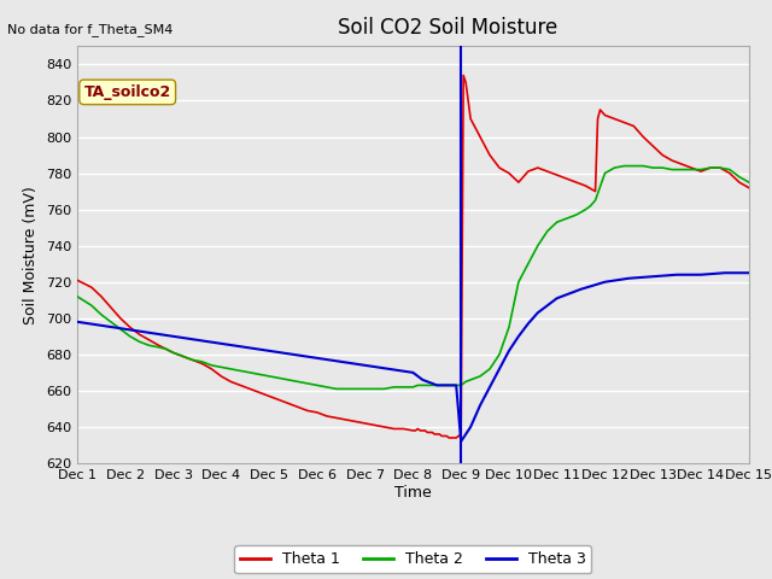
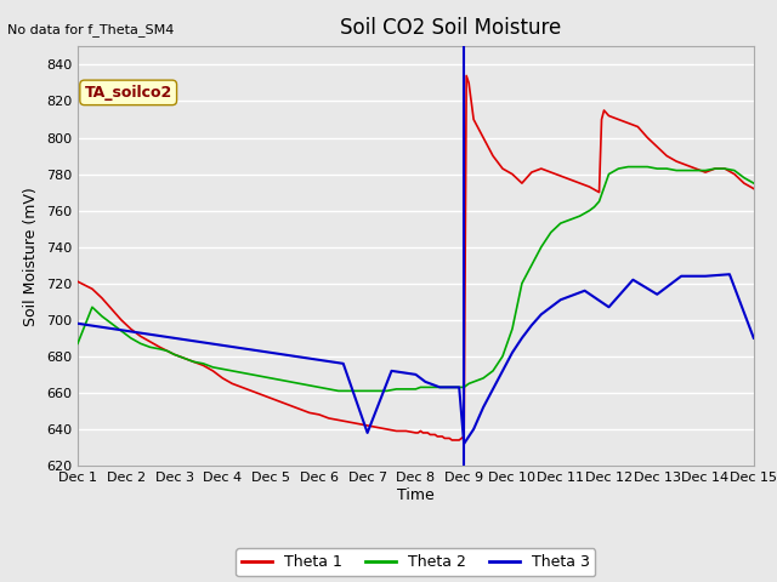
Theta 2/Dec 1: 712 -> 687
Theta 3/Dec 7: 674 -> 638
Theta 3/Dec 12: 720 -> 707
Theta 3/Dec 13: 723 -> 714
Theta 3/Dec 15: 725 -> 690
